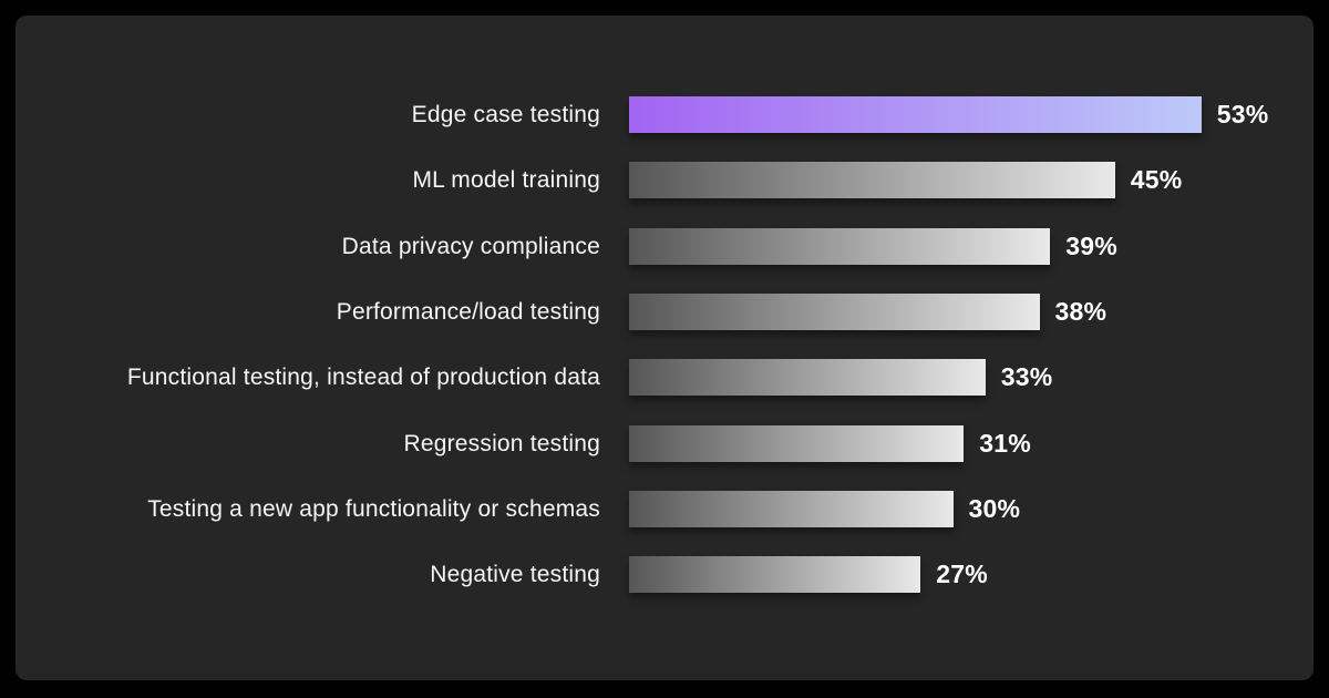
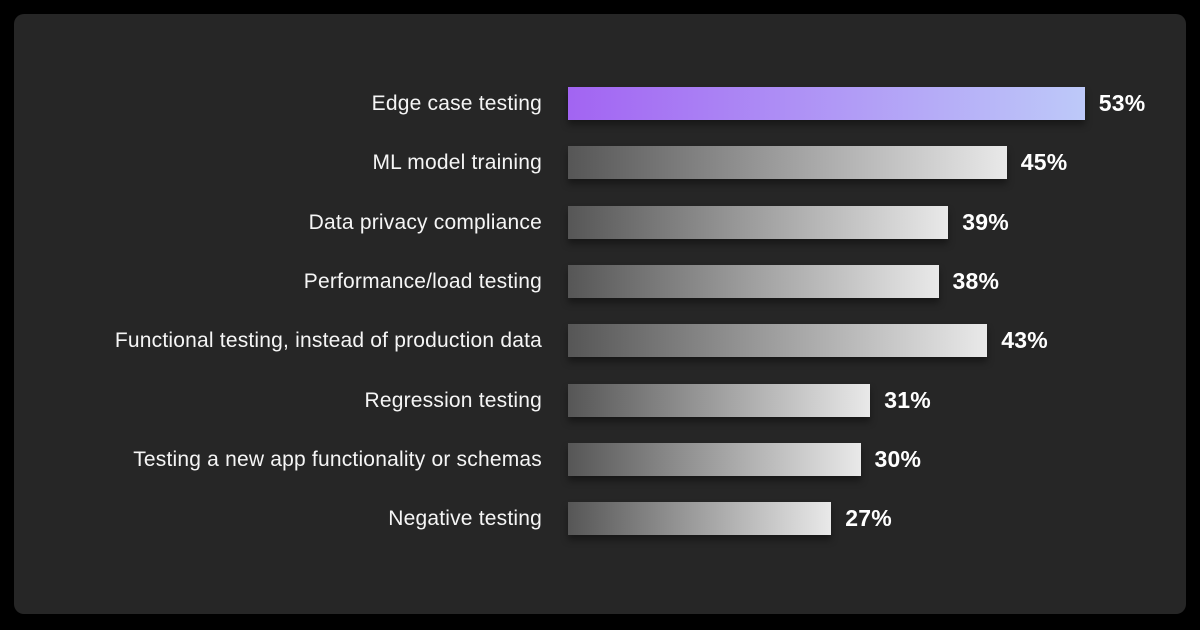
Functional testing, instead of production data: 33% -> 43%
